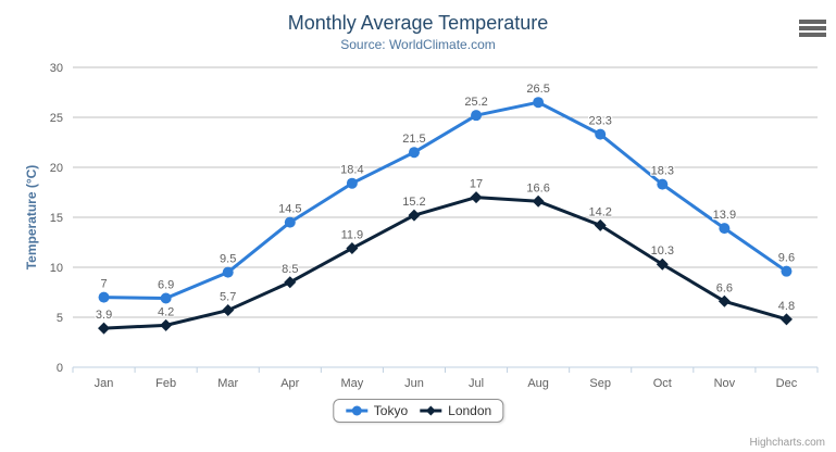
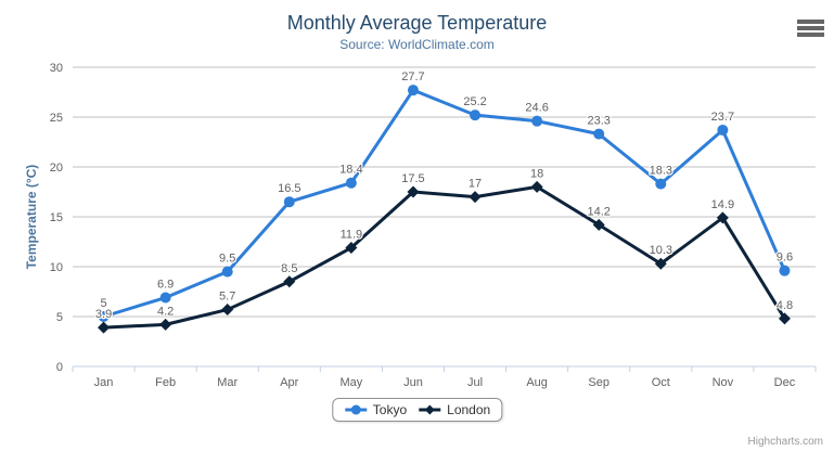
Tokyo/Jan: 7 -> 5
Tokyo/Apr: 14.5 -> 16.5
Tokyo/Jun: 21.5 -> 27.7
London/Jun: 15.2 -> 17.5
Tokyo/Aug: 26.5 -> 24.6
London/Aug: 16.6 -> 18
Tokyo/Nov: 13.9 -> 23.7
London/Nov: 6.6 -> 14.9
